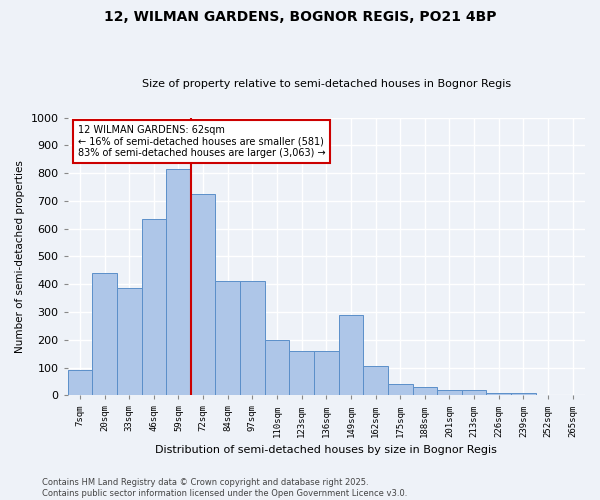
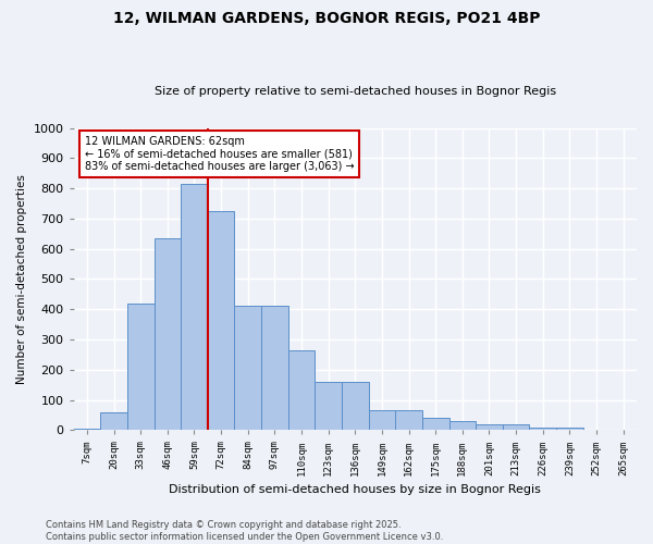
7sqm: 90 -> 5
20sqm: 440 -> 60
33sqm: 385 -> 420
110sqm: 200 -> 265
149sqm: 290 -> 65
162sqm: 105 -> 65
